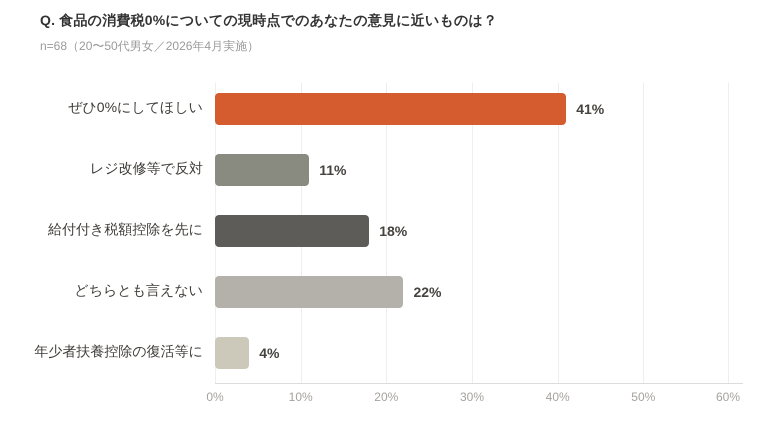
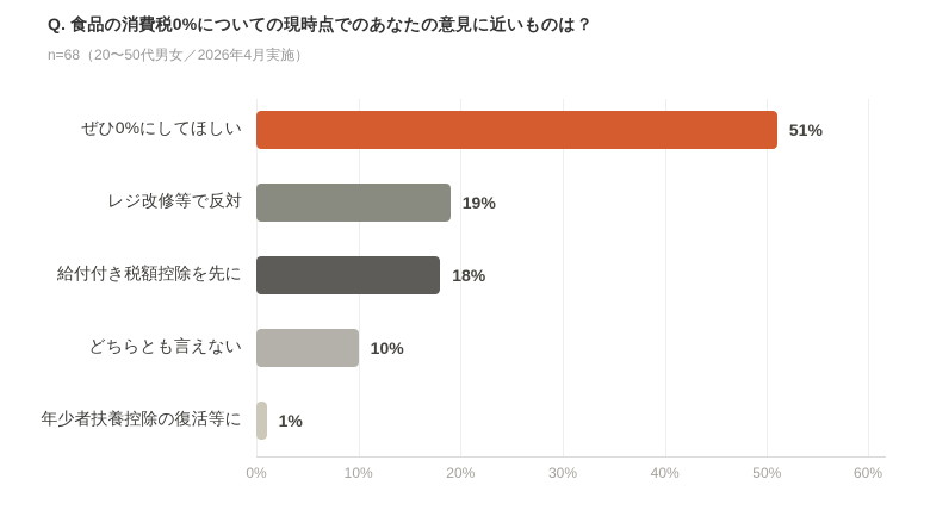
ぜひ0%にしてほしい: 41% -> 51%
レジ改修等で反対: 11% -> 19%
どちらとも言えない: 22% -> 10%
年少者扶養控除の復活等に: 4% -> 1%
